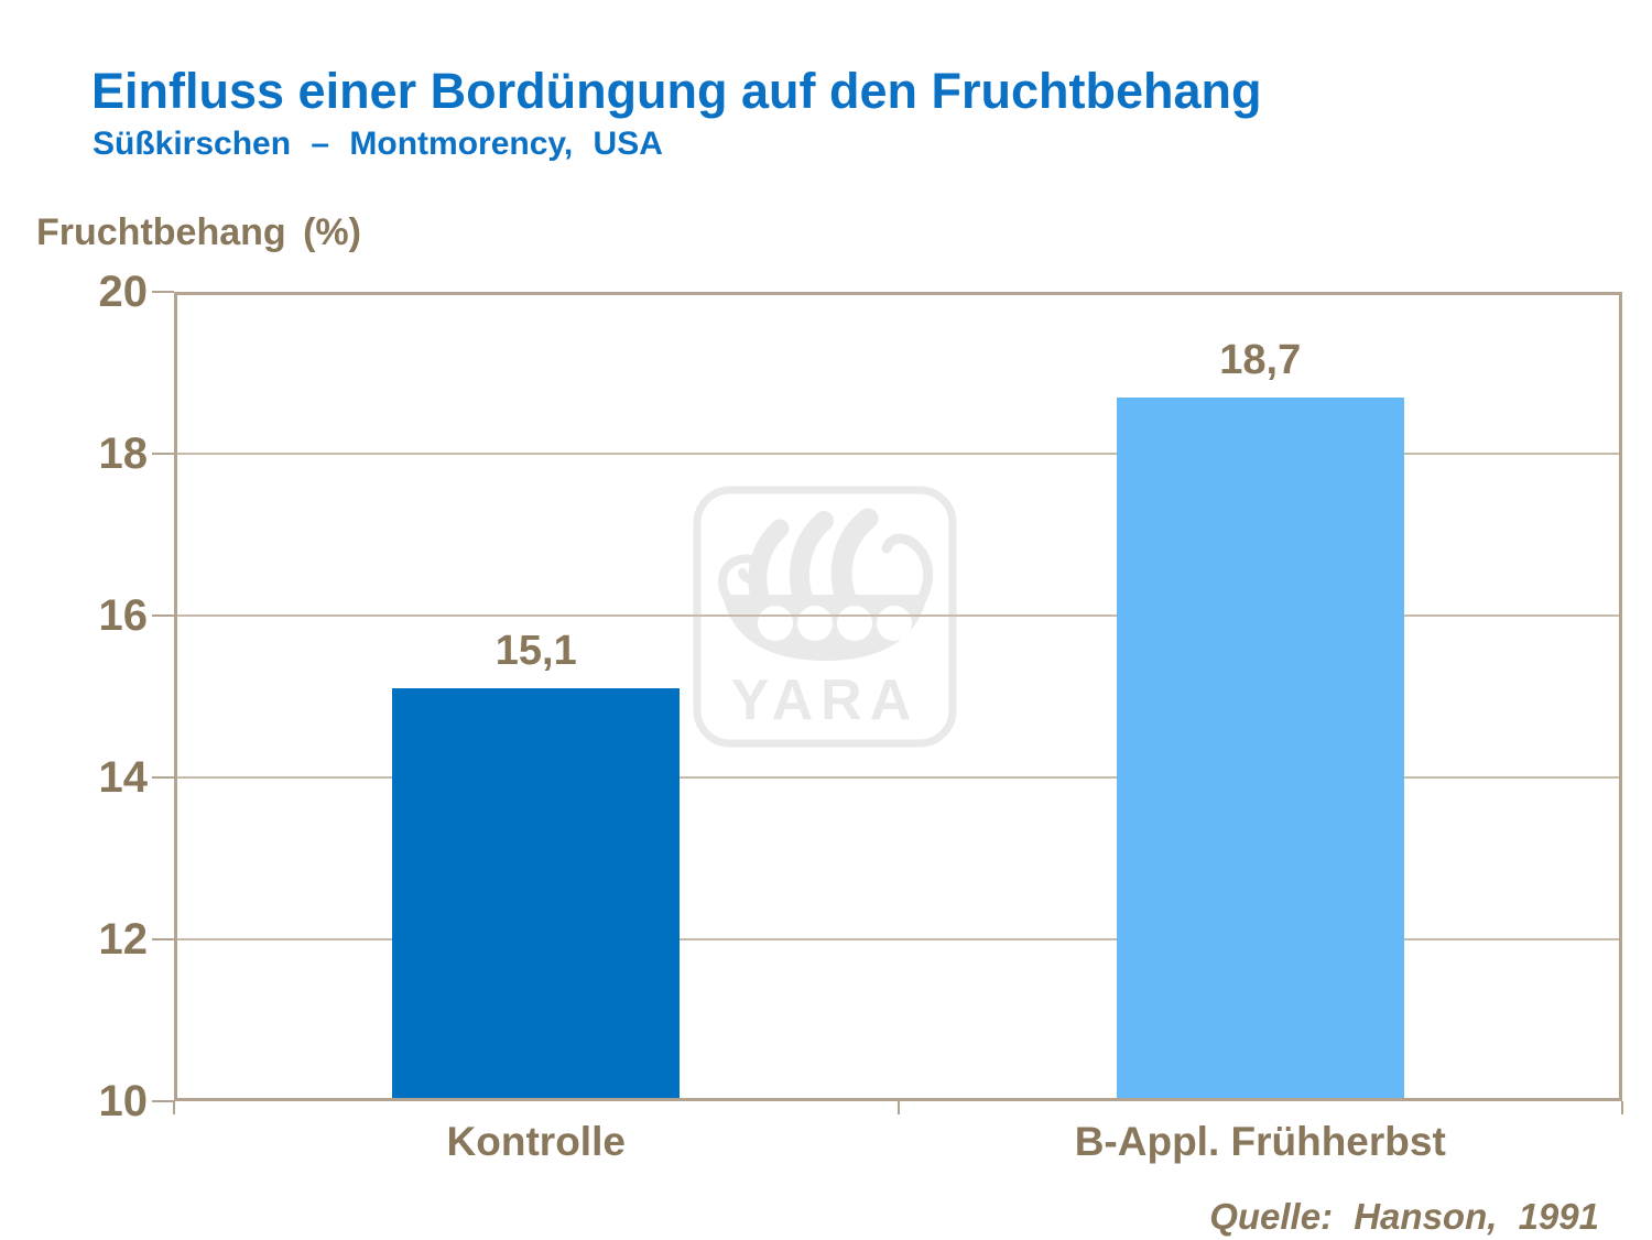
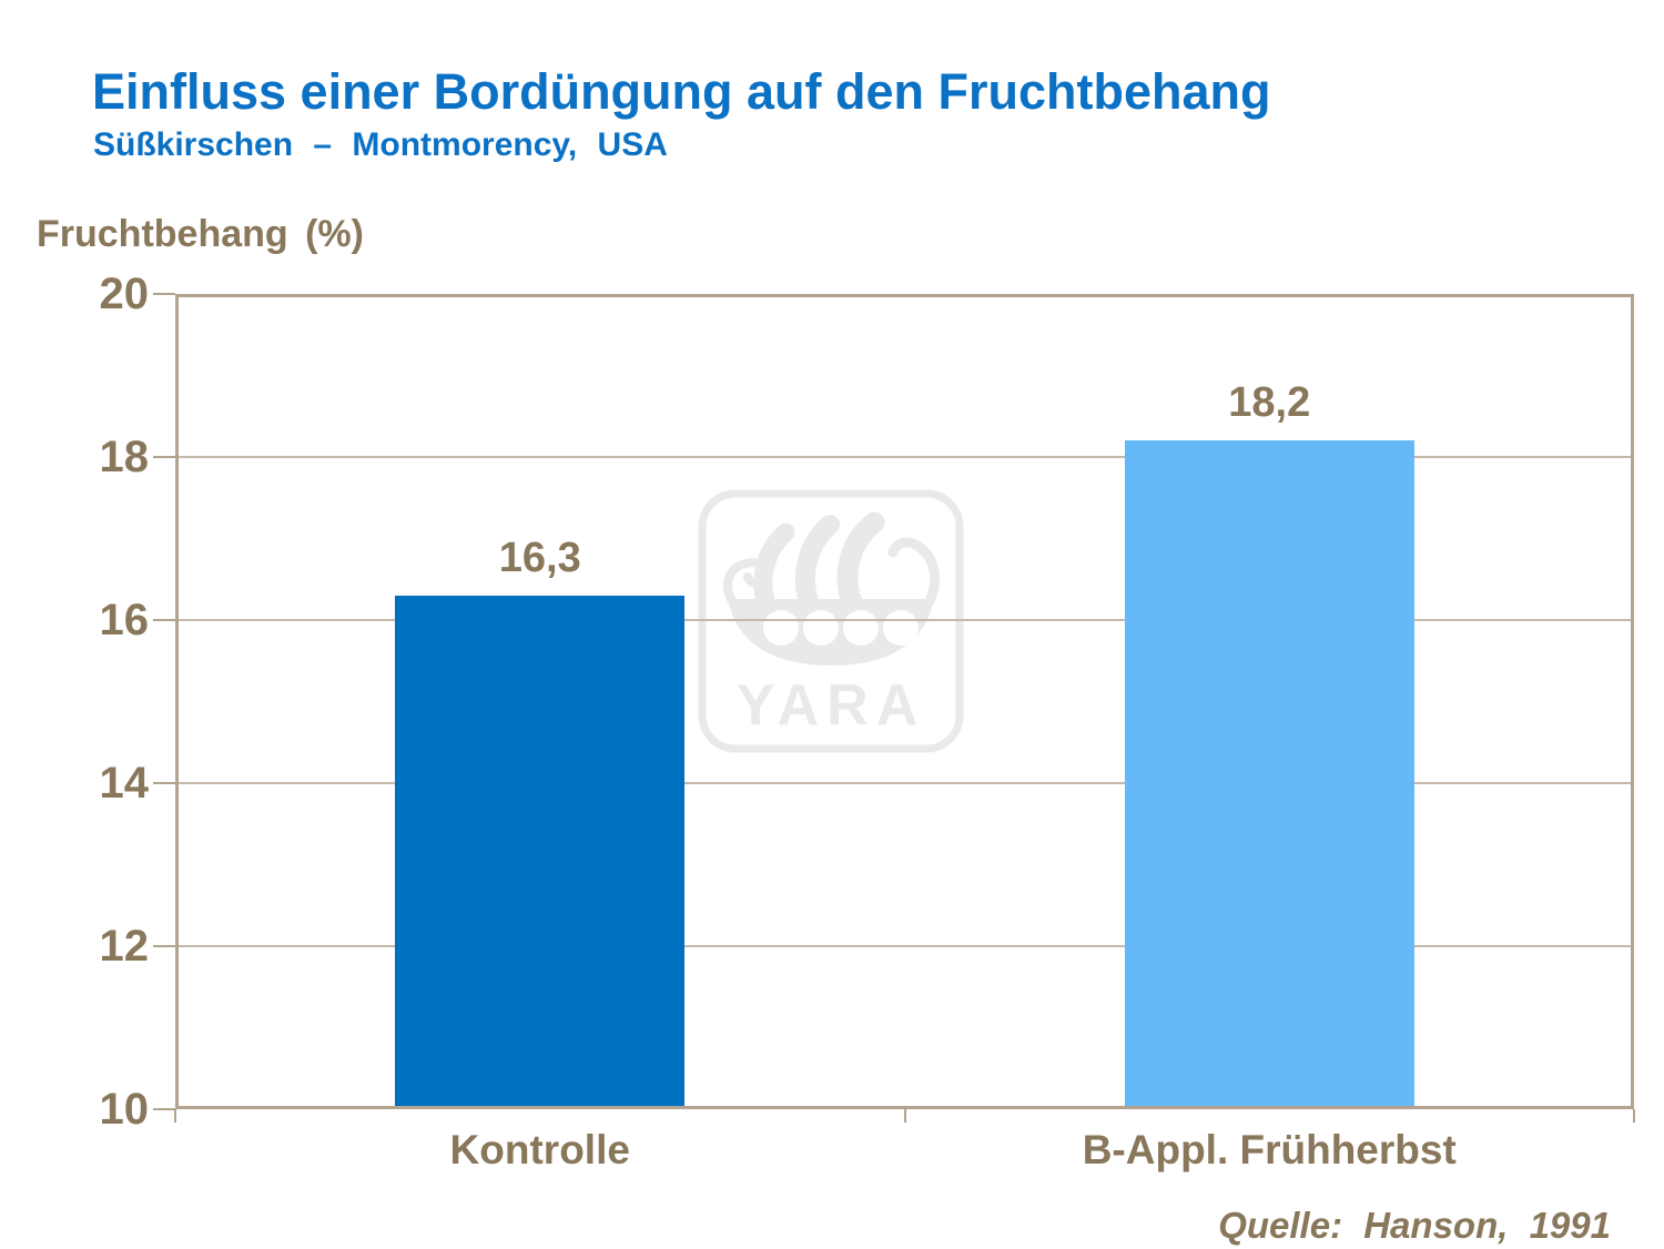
Kontrolle: 15,1 -> 16,3
B-Appl. Frühherbst: 18,7 -> 18,2
